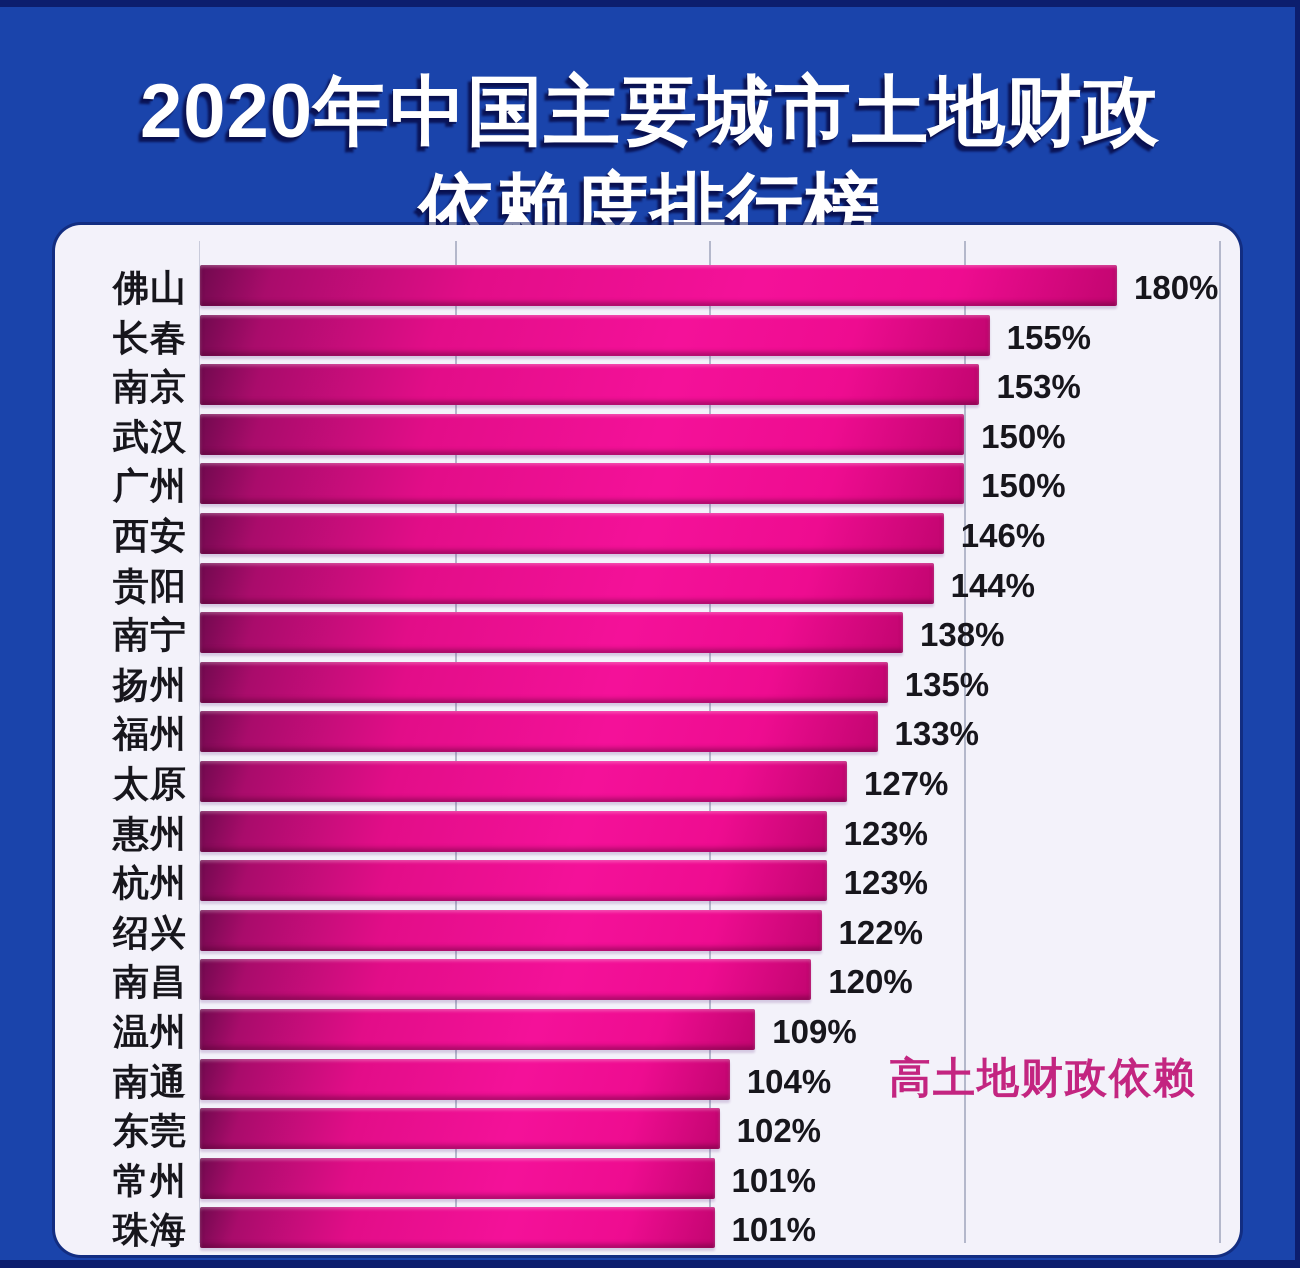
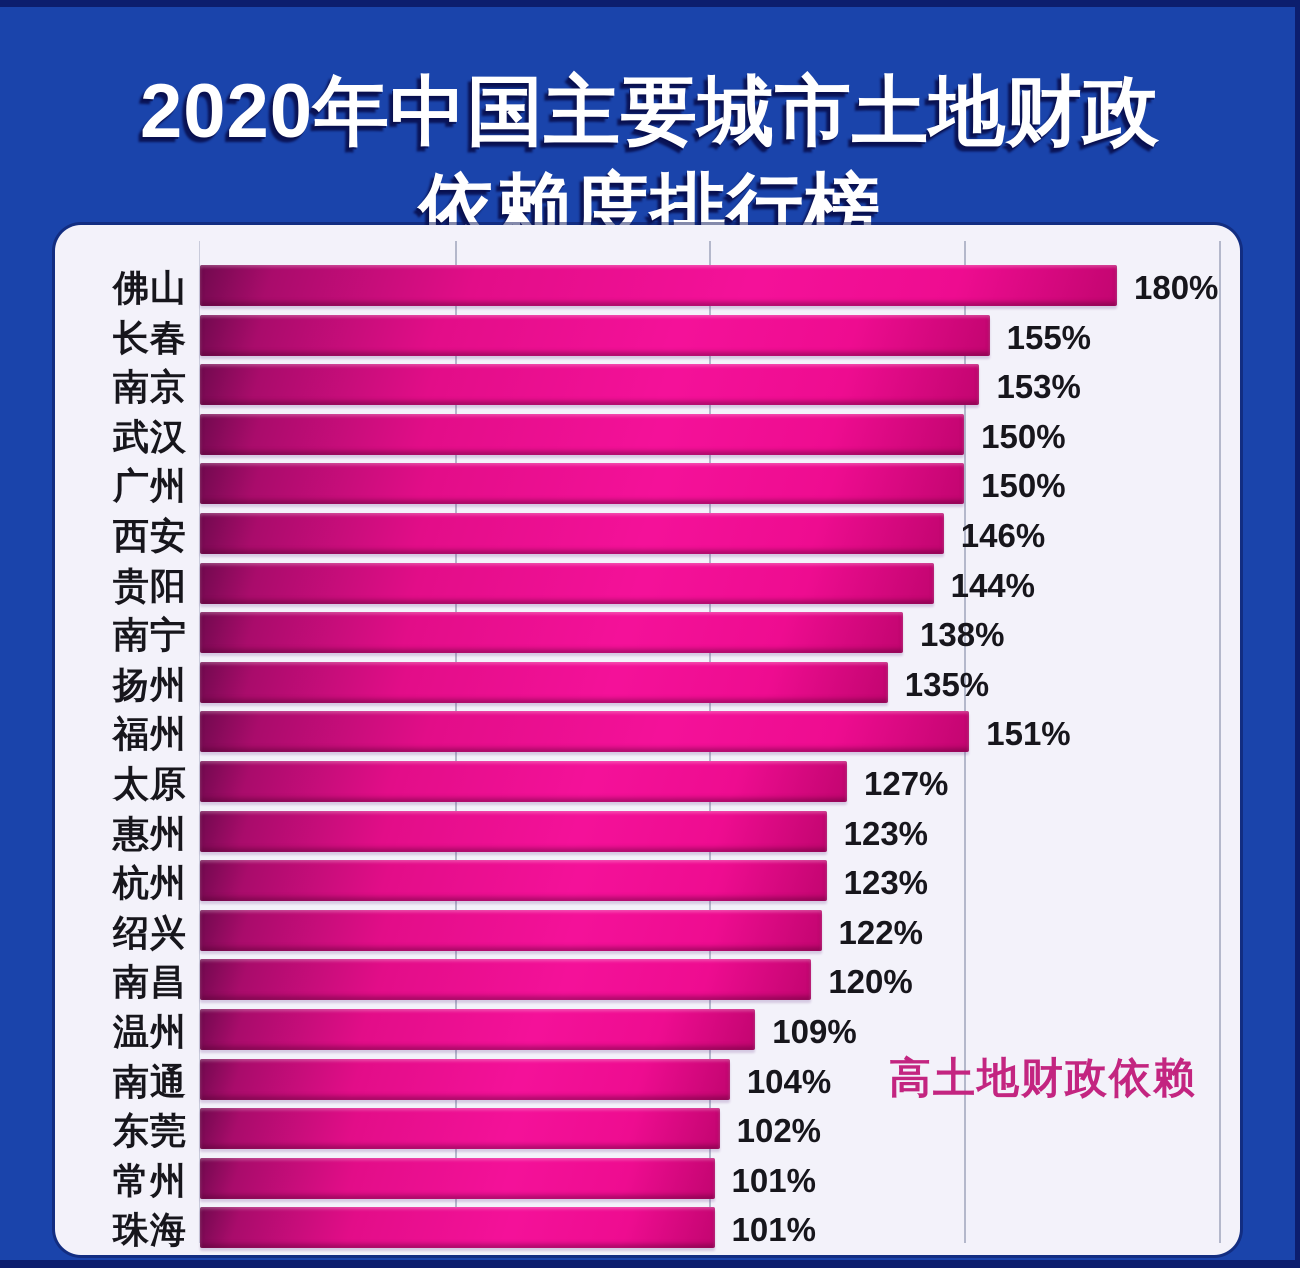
福州: 133% -> 151%
